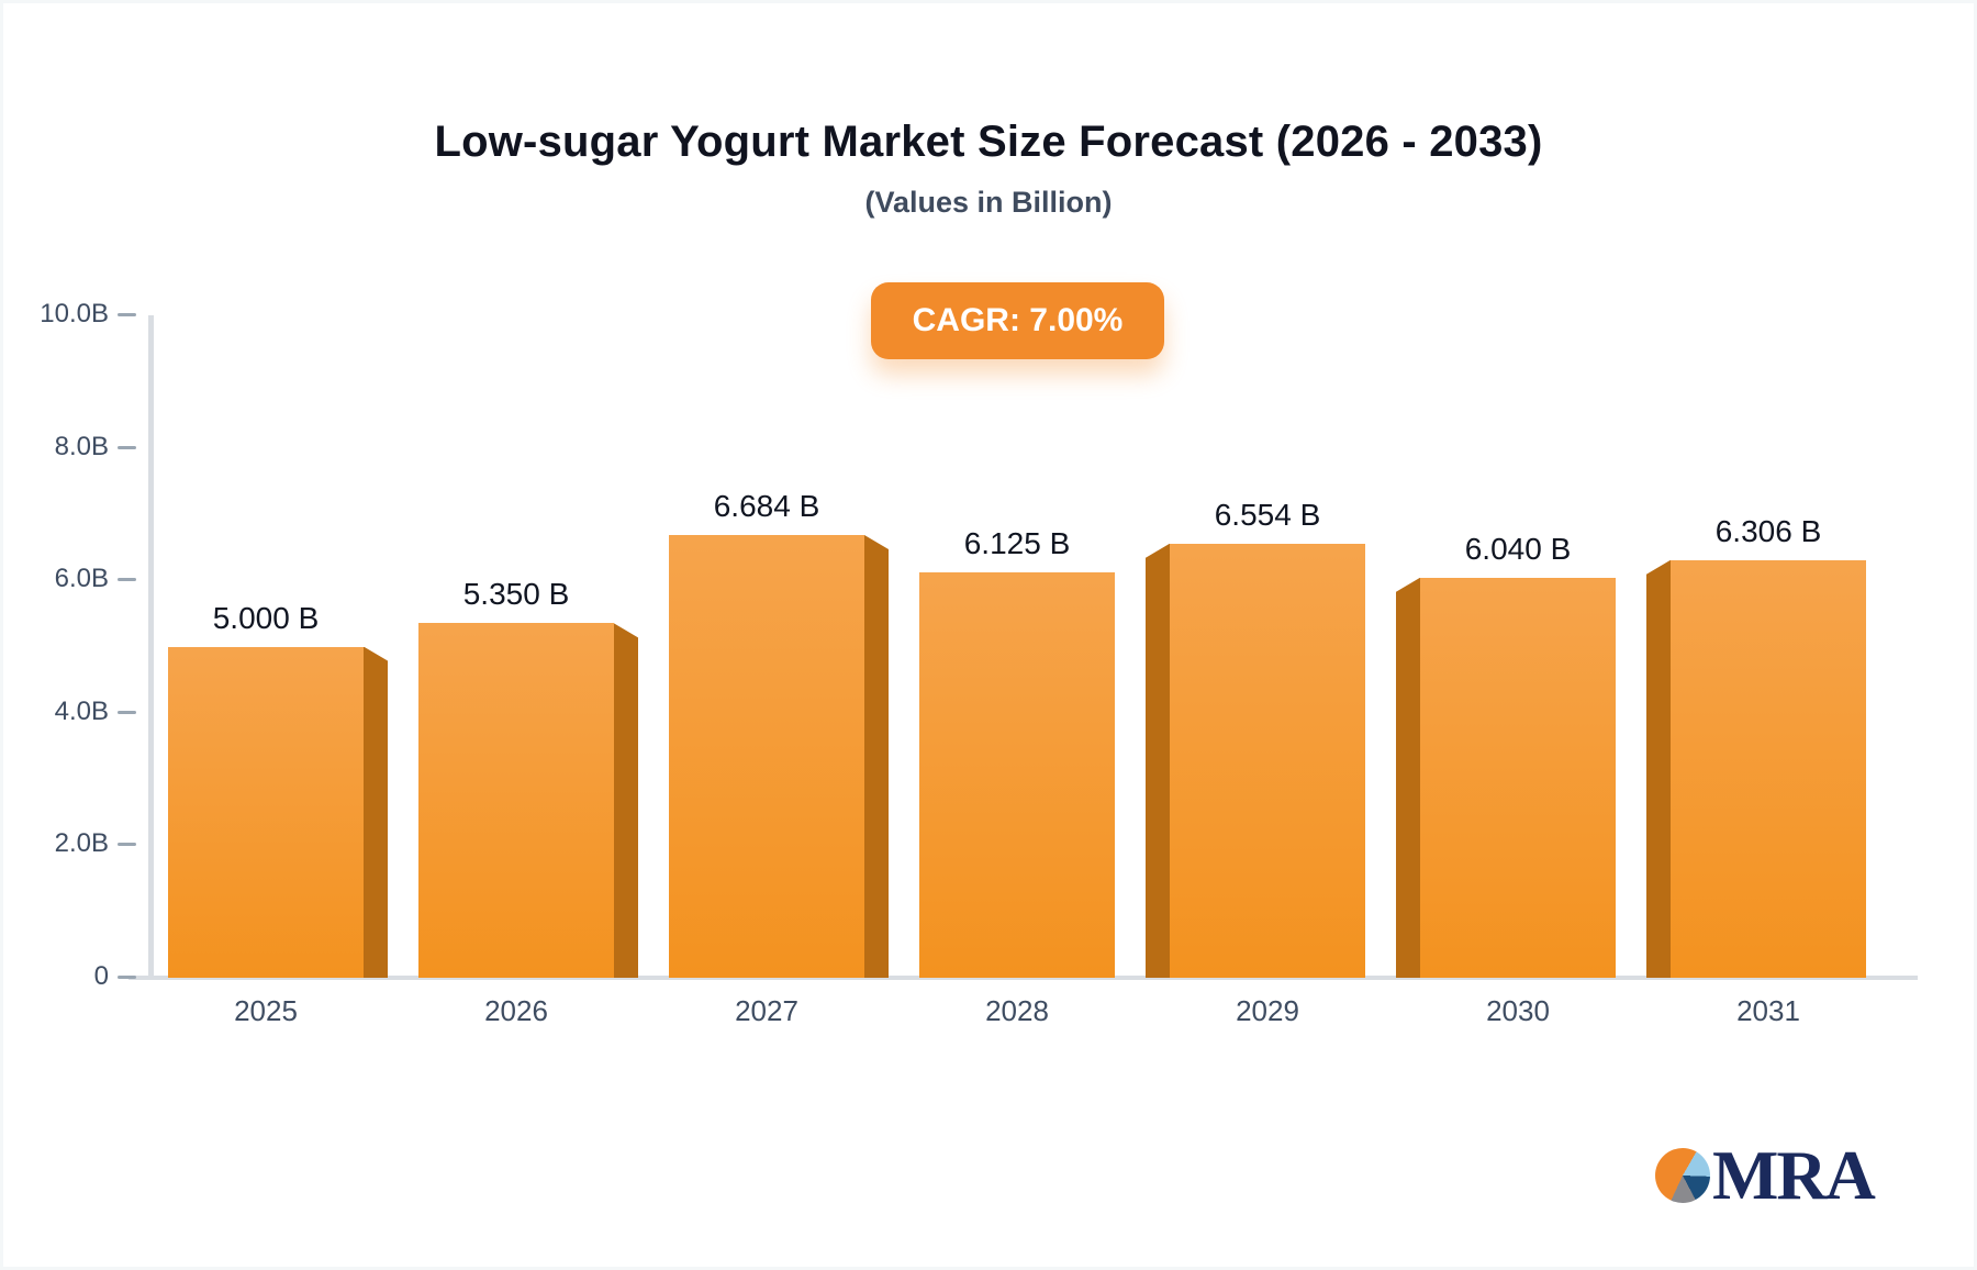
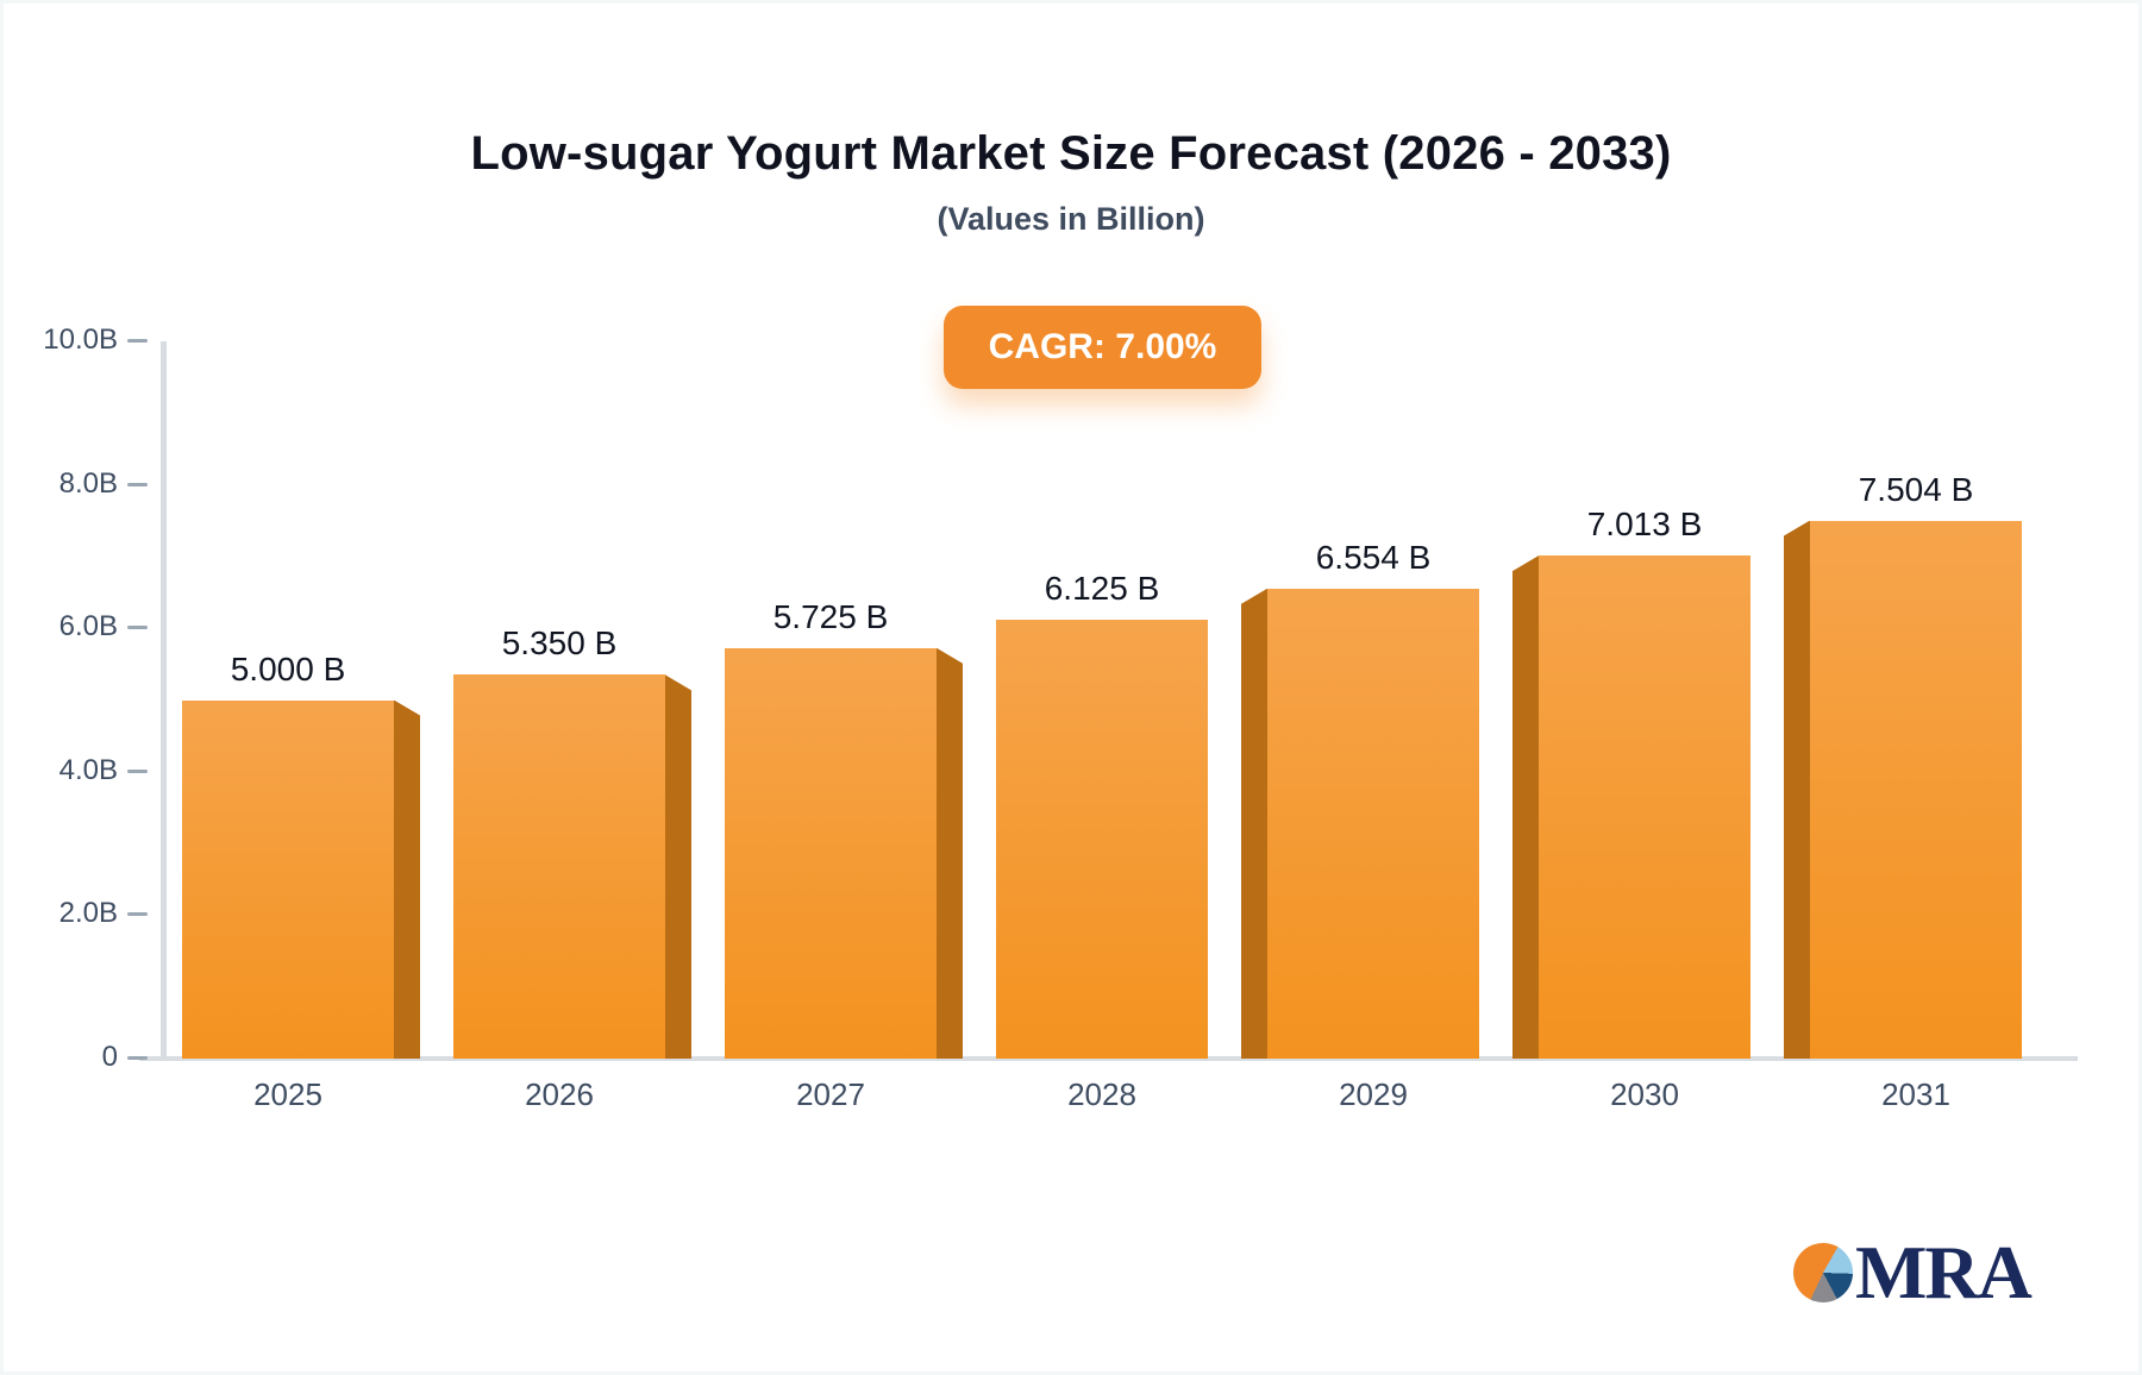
2027: 6.684 -> 5.725
2030: 6.040 -> 7.013
2031: 6.306 -> 7.504
